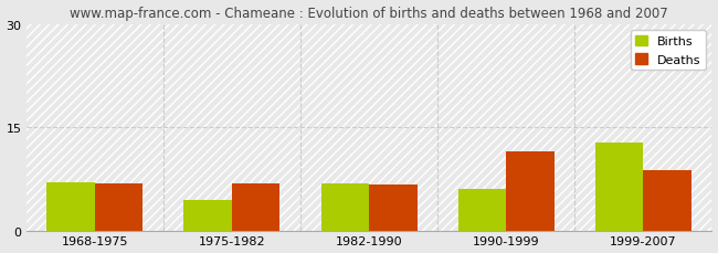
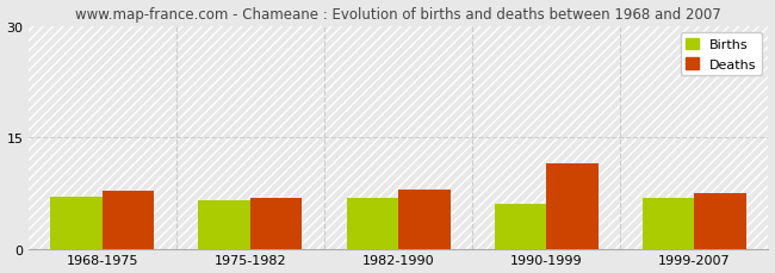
Deaths/1968-1975: 6.8 -> 7.8
Births/1975-1982: 4.4 -> 6.5
Deaths/1982-1990: 6.6 -> 8.0
Births/1999-2007: 12.8 -> 6.8
Deaths/1999-2007: 8.8 -> 7.5
